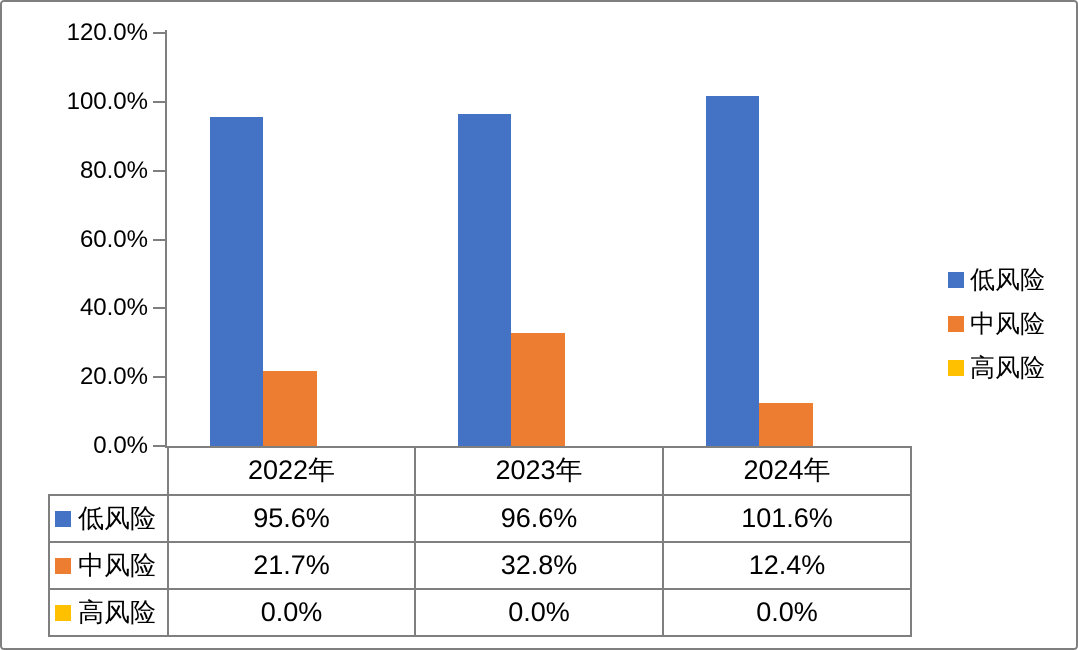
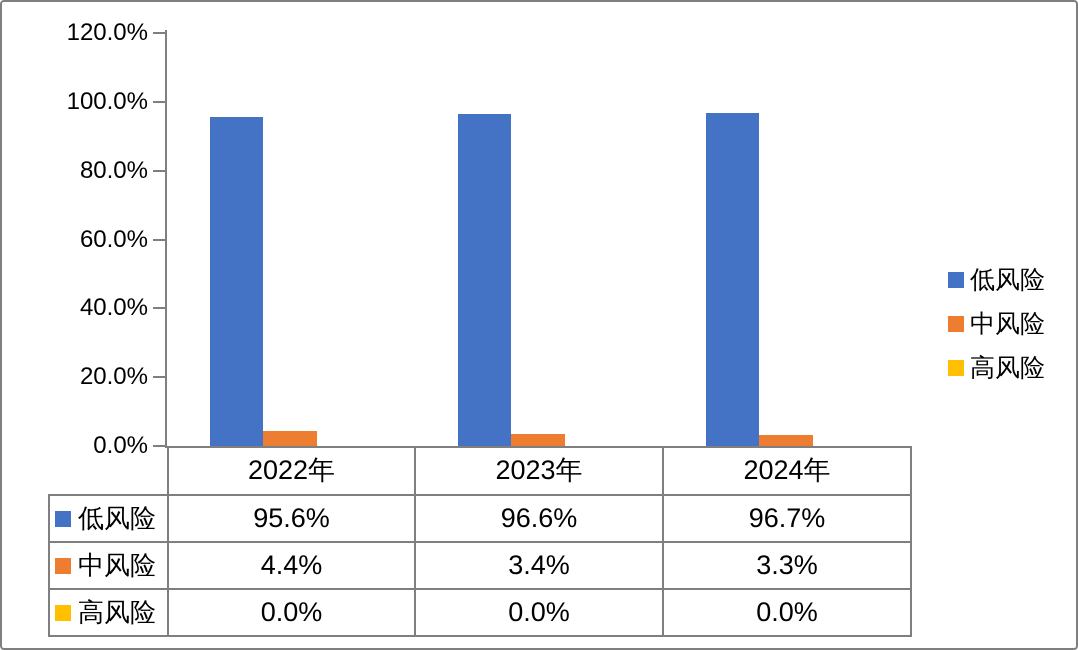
中风险/2022年: 21.7% -> 4.4%
中风险/2023年: 32.8% -> 3.4%
低风险/2024年: 101.6% -> 96.7%
中风险/2024年: 12.4% -> 3.3%
